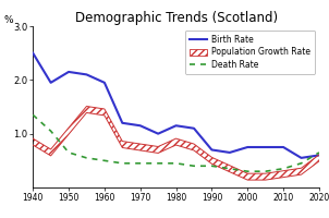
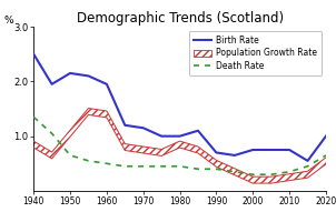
Birth Rate/1980: 1.15 -> 1.00
Birth Rate/2020: 0.60 -> 1.00
